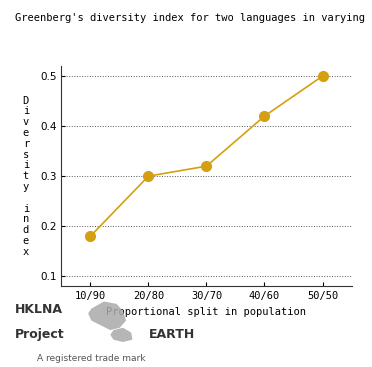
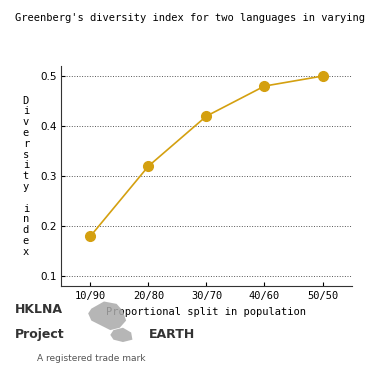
20/80: 0.30 -> 0.32
30/70: 0.32 -> 0.42
40/60: 0.42 -> 0.48
